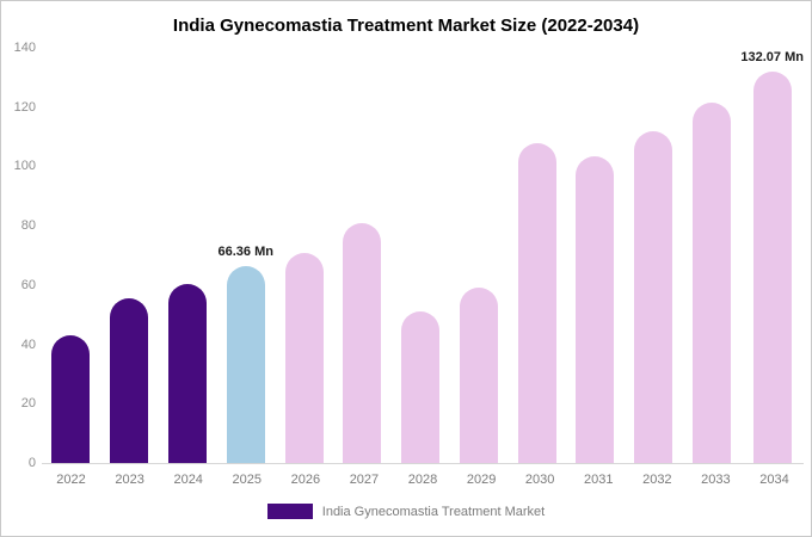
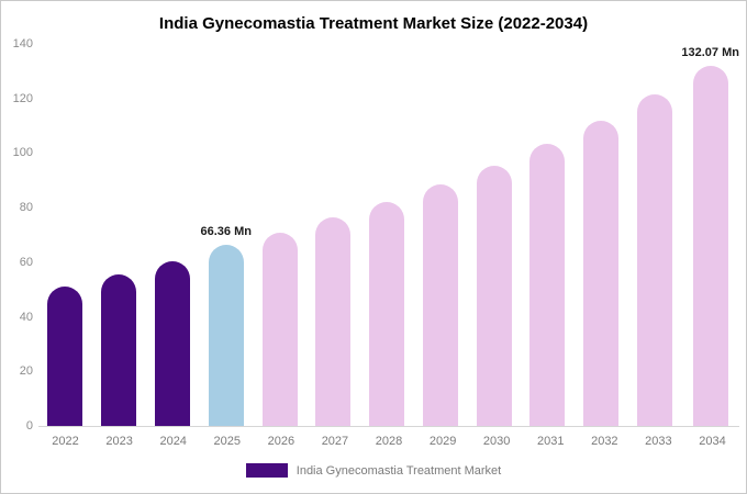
2022: 43 -> 51
2027: 81 -> 76
2028: 51 -> 82
2029: 59 -> 88
2030: 108 -> 95
